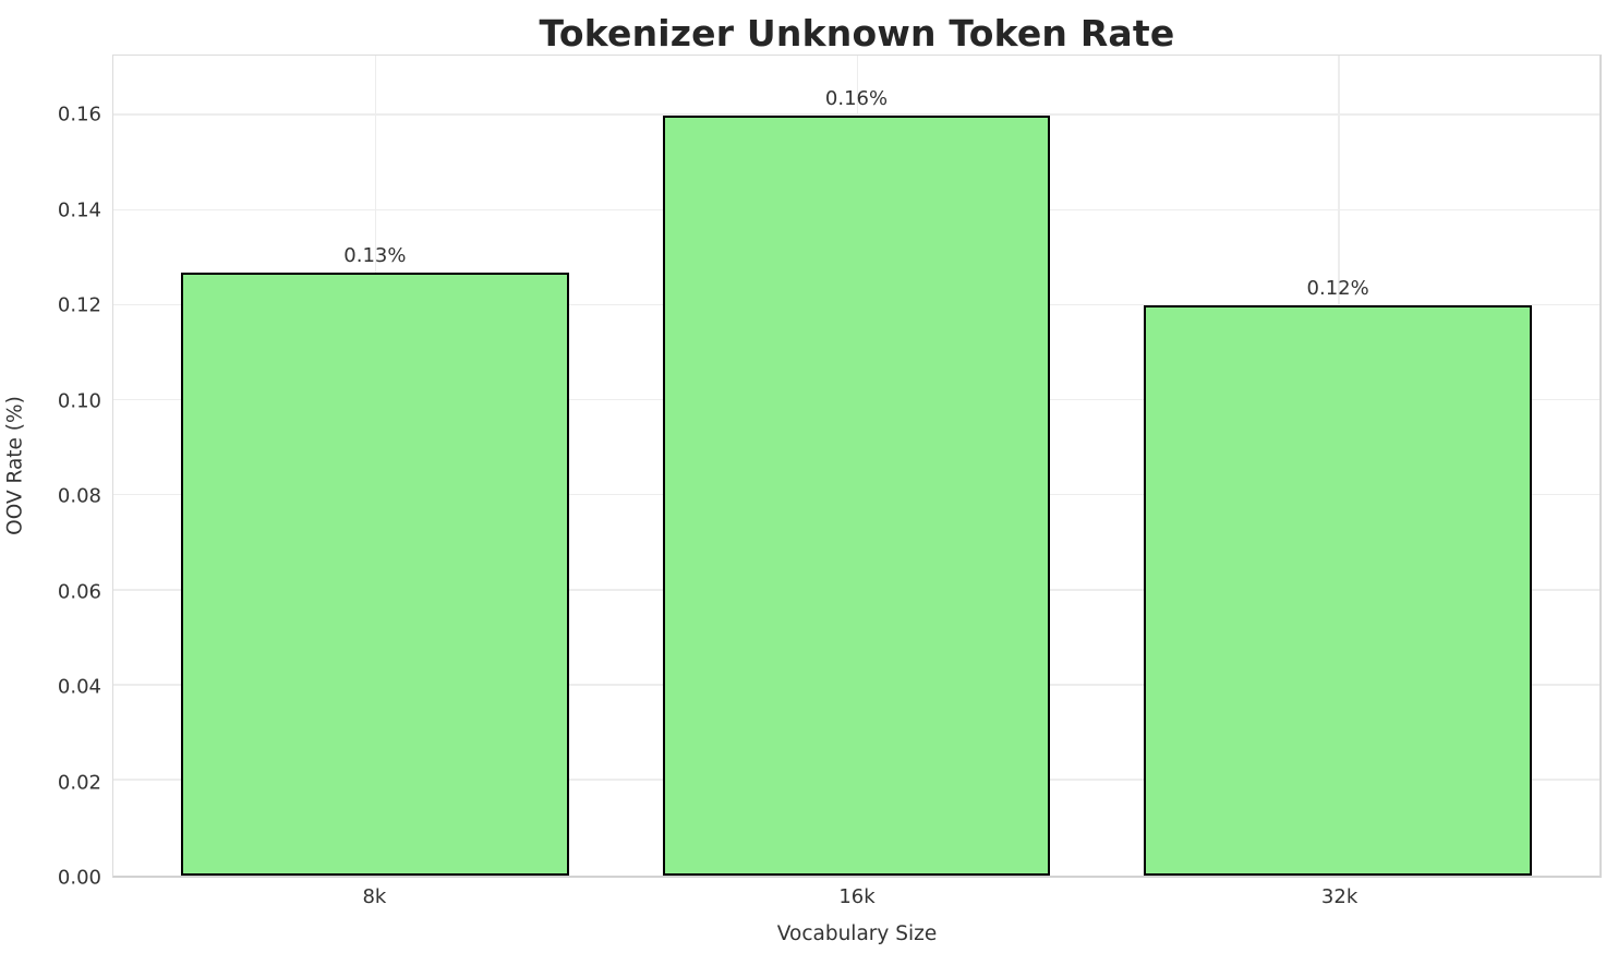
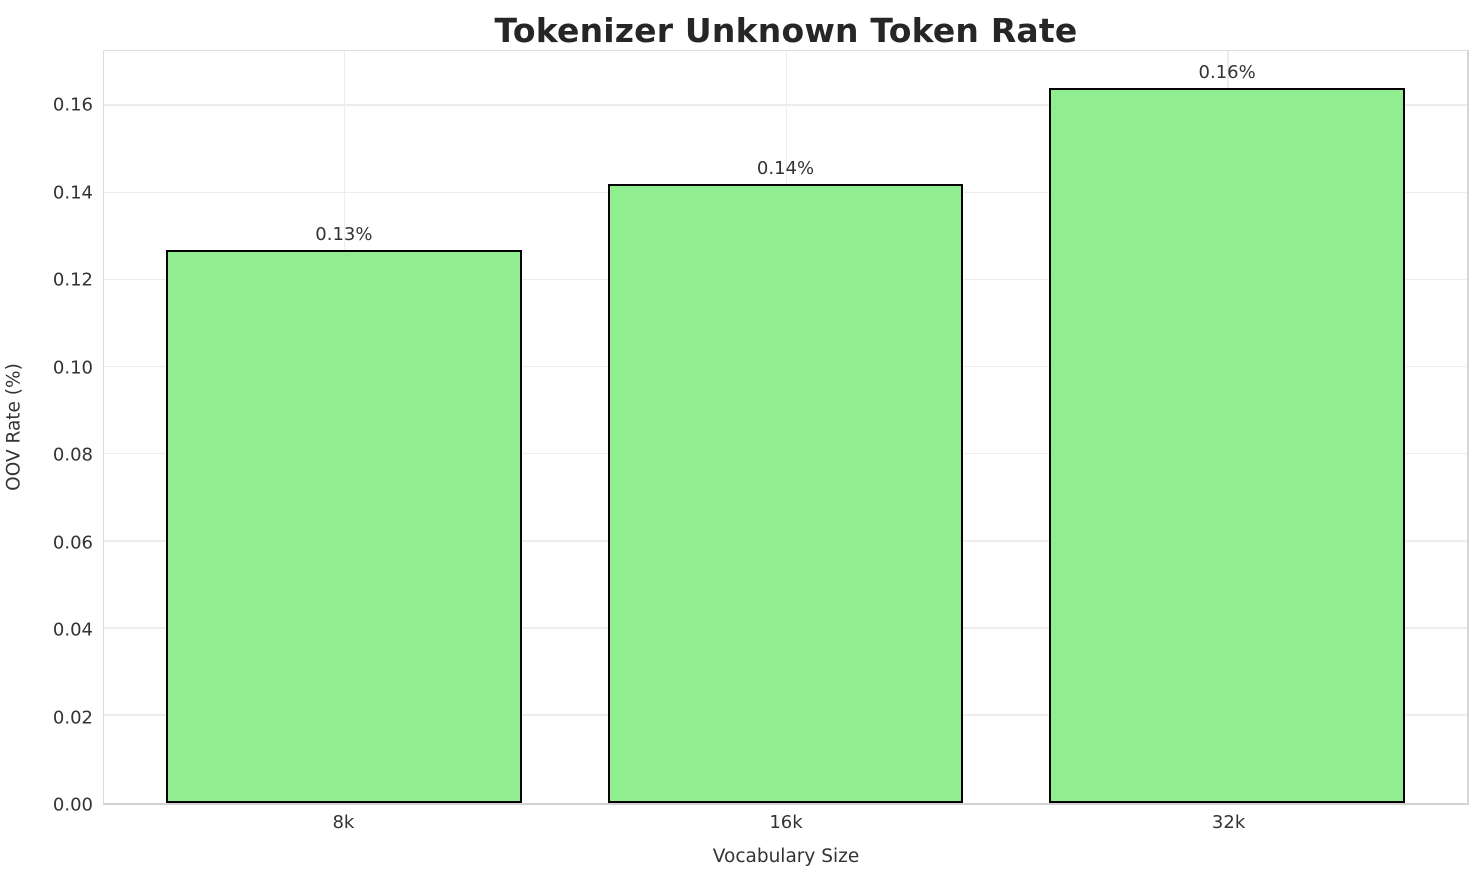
16k: 0.16% -> 0.14%
32k: 0.12% -> 0.16%
